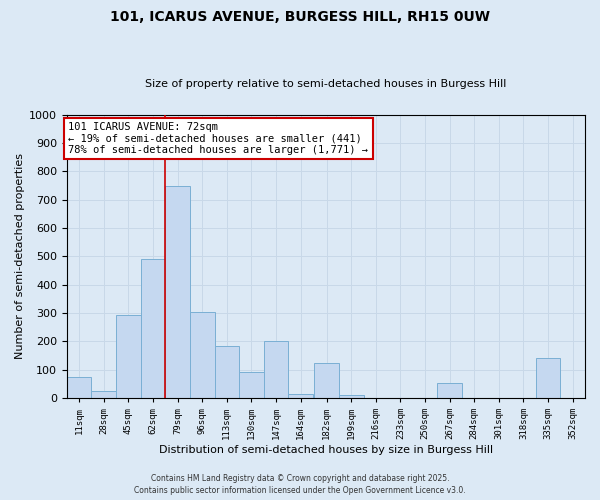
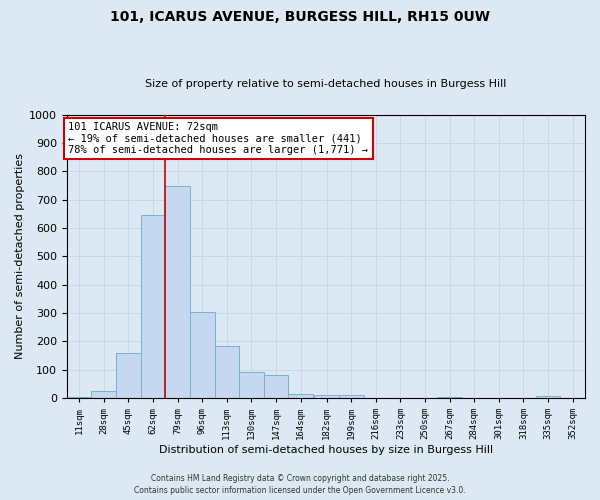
11sqm: 75 -> 5
45sqm: 295 -> 160
62sqm: 490 -> 645
147sqm: 200 -> 80
182sqm: 125 -> 10
267sqm: 55 -> 5
335sqm: 140 -> 8
